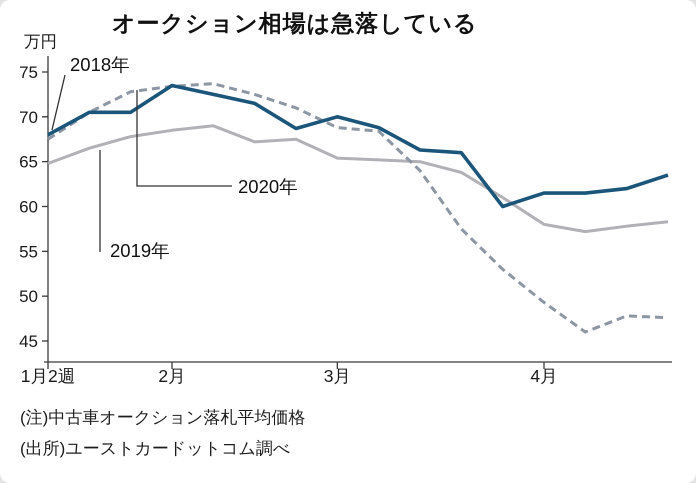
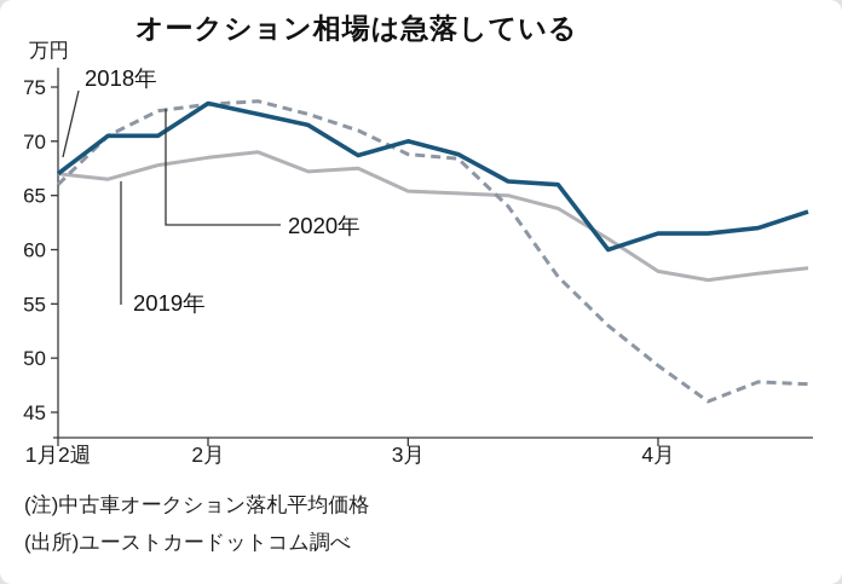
2018年/1月2週: 68 -> 67
2019年/1月2週: 65 -> 67
2020年/1月2週: 68 -> 66
